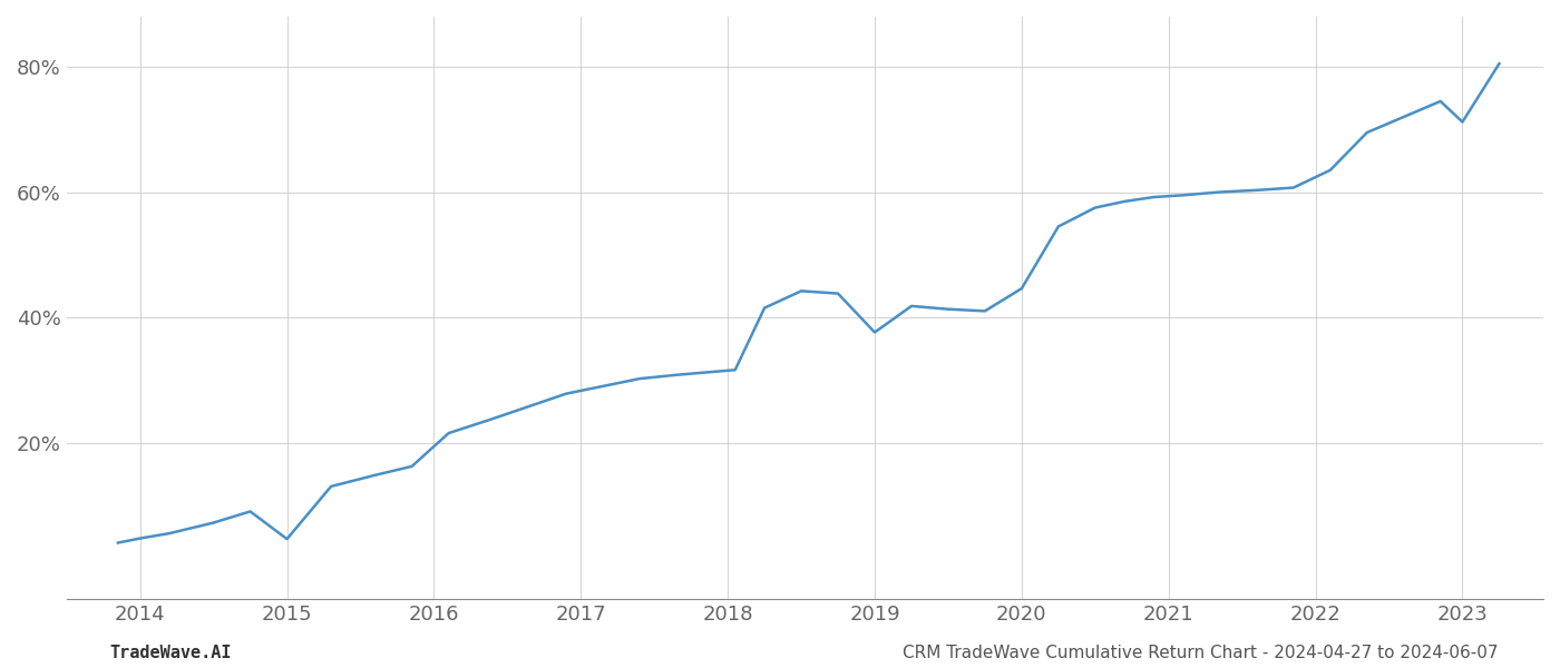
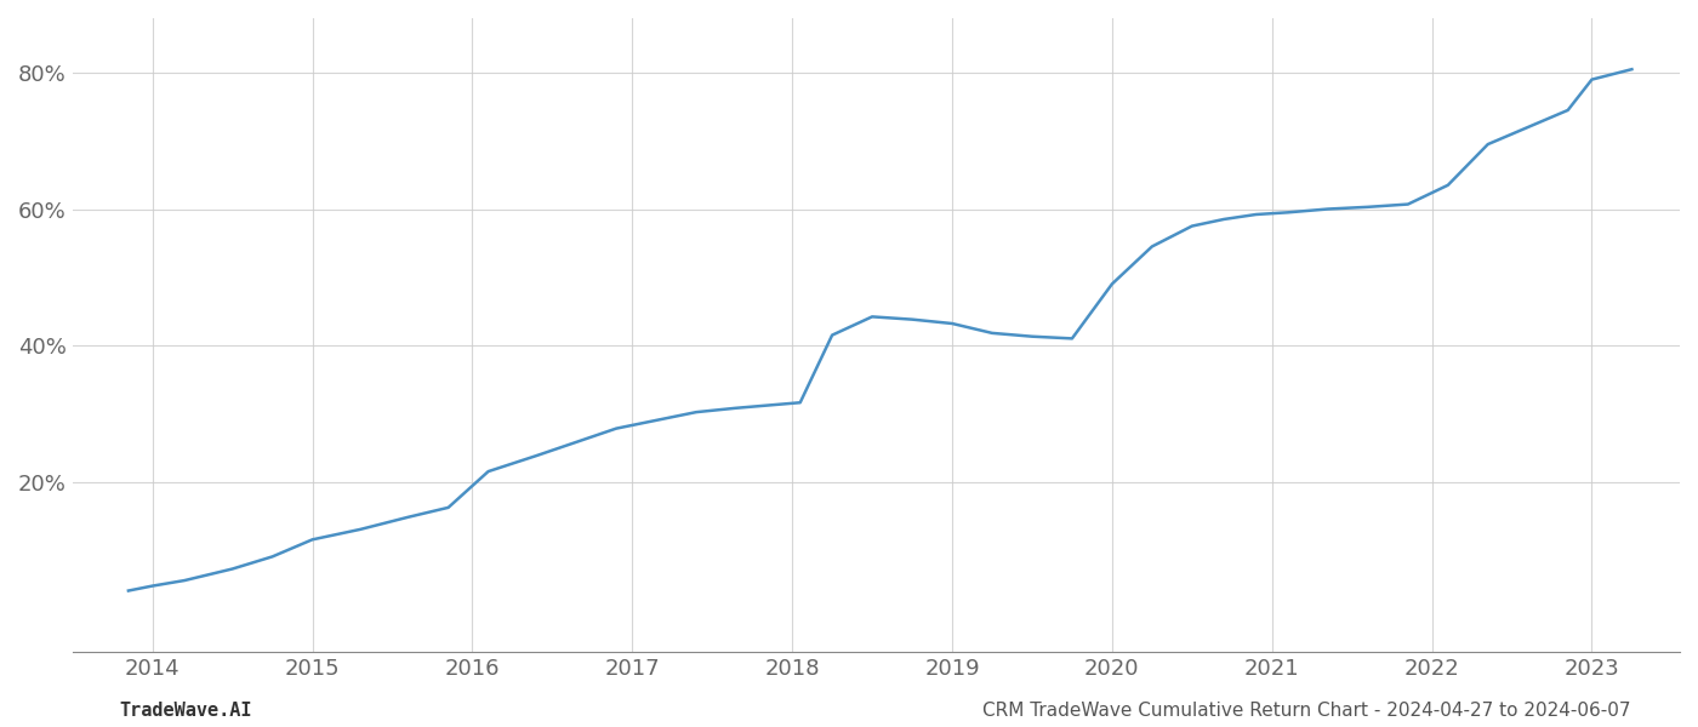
2015: 4.6% -> 11.5%
2019: 37.6% -> 43.2%
2020: 44.6% -> 49.0%
2023: 71.2% -> 79.0%
